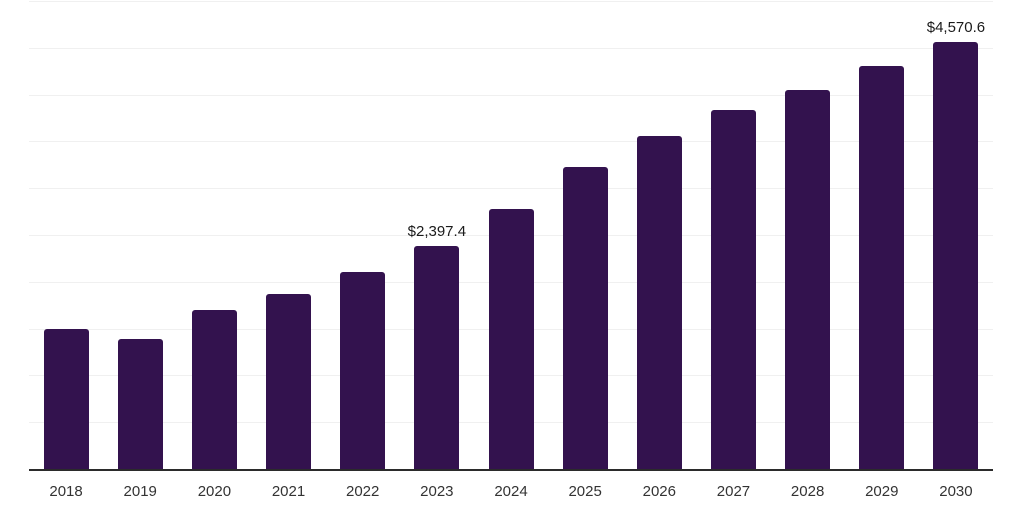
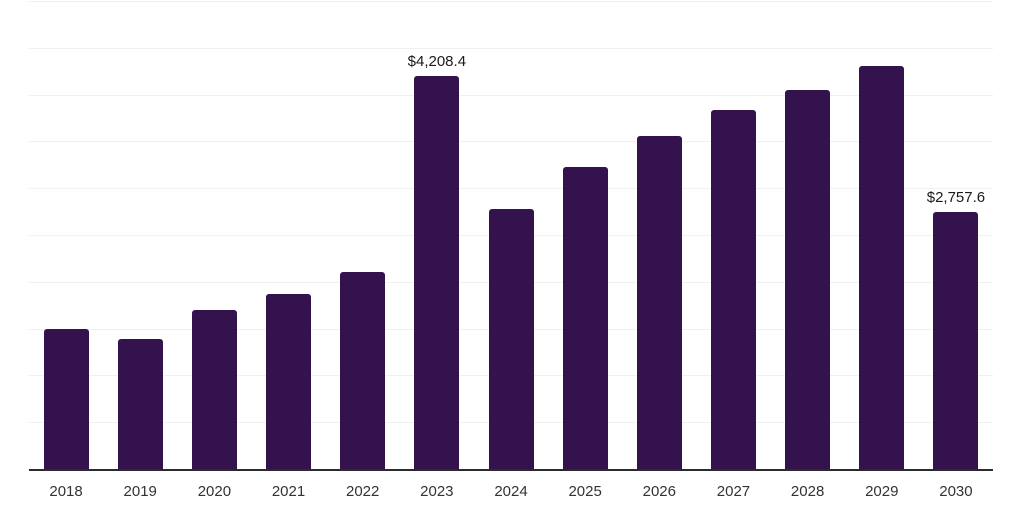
2023: $2,397.4 -> $4,208.4
2030: $4,570.6 -> $2,757.6
